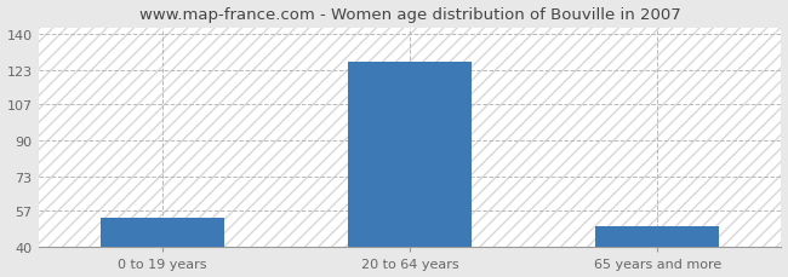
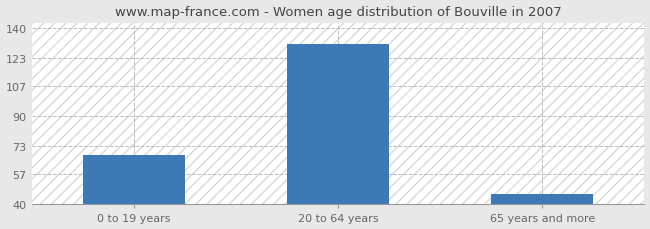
0 to 19 years: 54 -> 68
20 to 64 years: 127 -> 131
65 years and more: 50 -> 46
